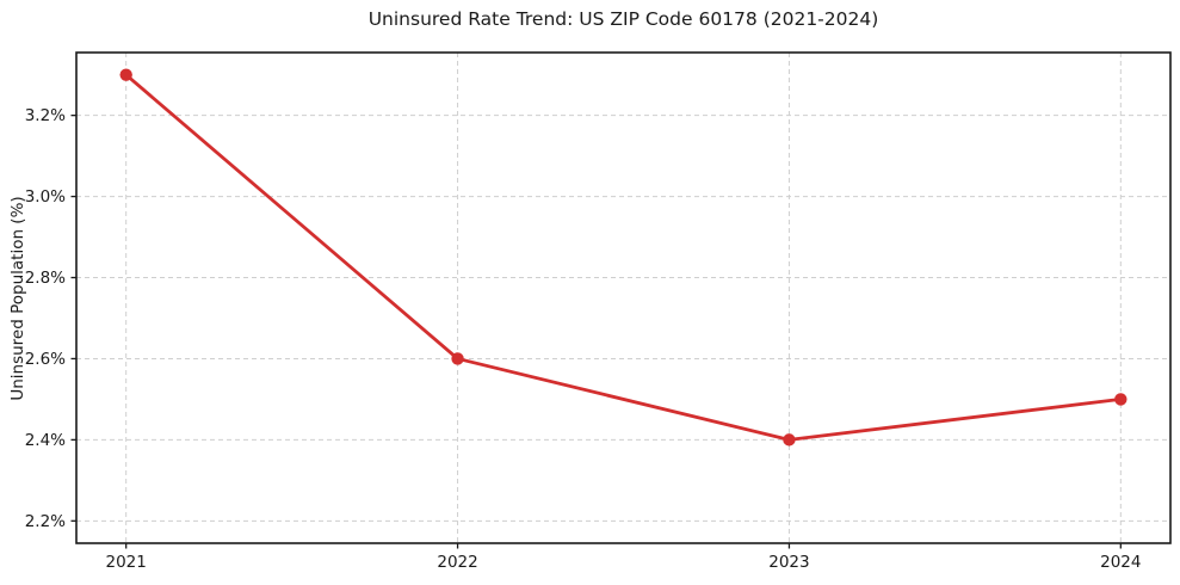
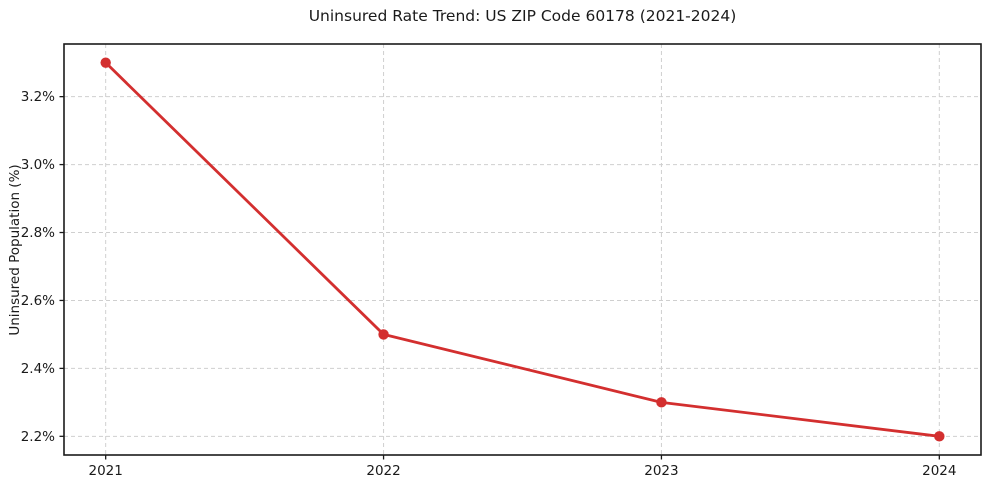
2022: 2.6% -> 2.5%
2023: 2.4% -> 2.3%
2024: 2.5% -> 2.2%
